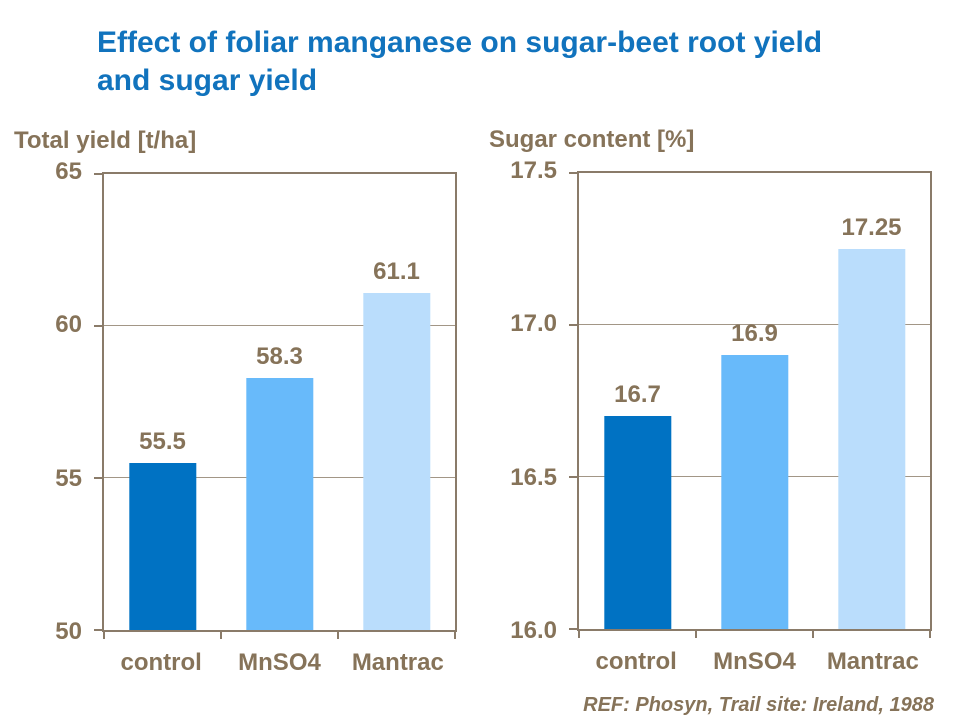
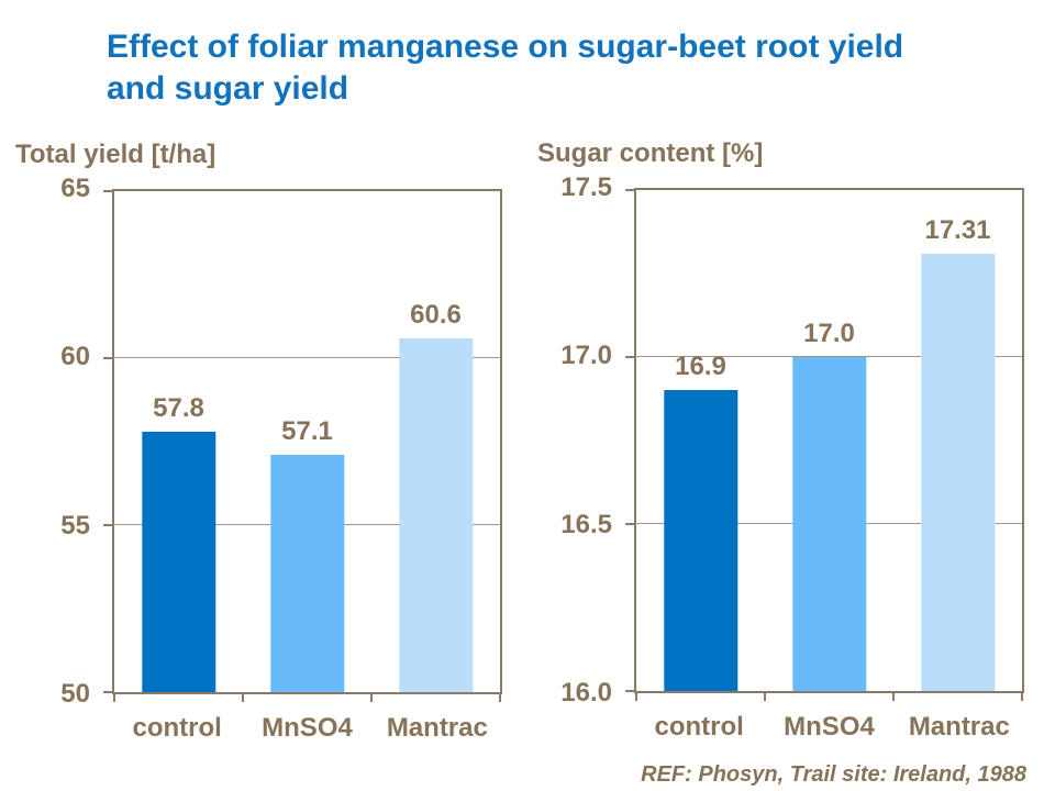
Total yield [t/ha]/control: 55.5 -> 57.8
Total yield [t/ha]/MnSO4: 58.3 -> 57.1
Total yield [t/ha]/Mantrac: 61.1 -> 60.6
Sugar content [%]/control: 16.7 -> 16.9
Sugar content [%]/MnSO4: 16.9 -> 17.0
Sugar content [%]/Mantrac: 17.25 -> 17.31
